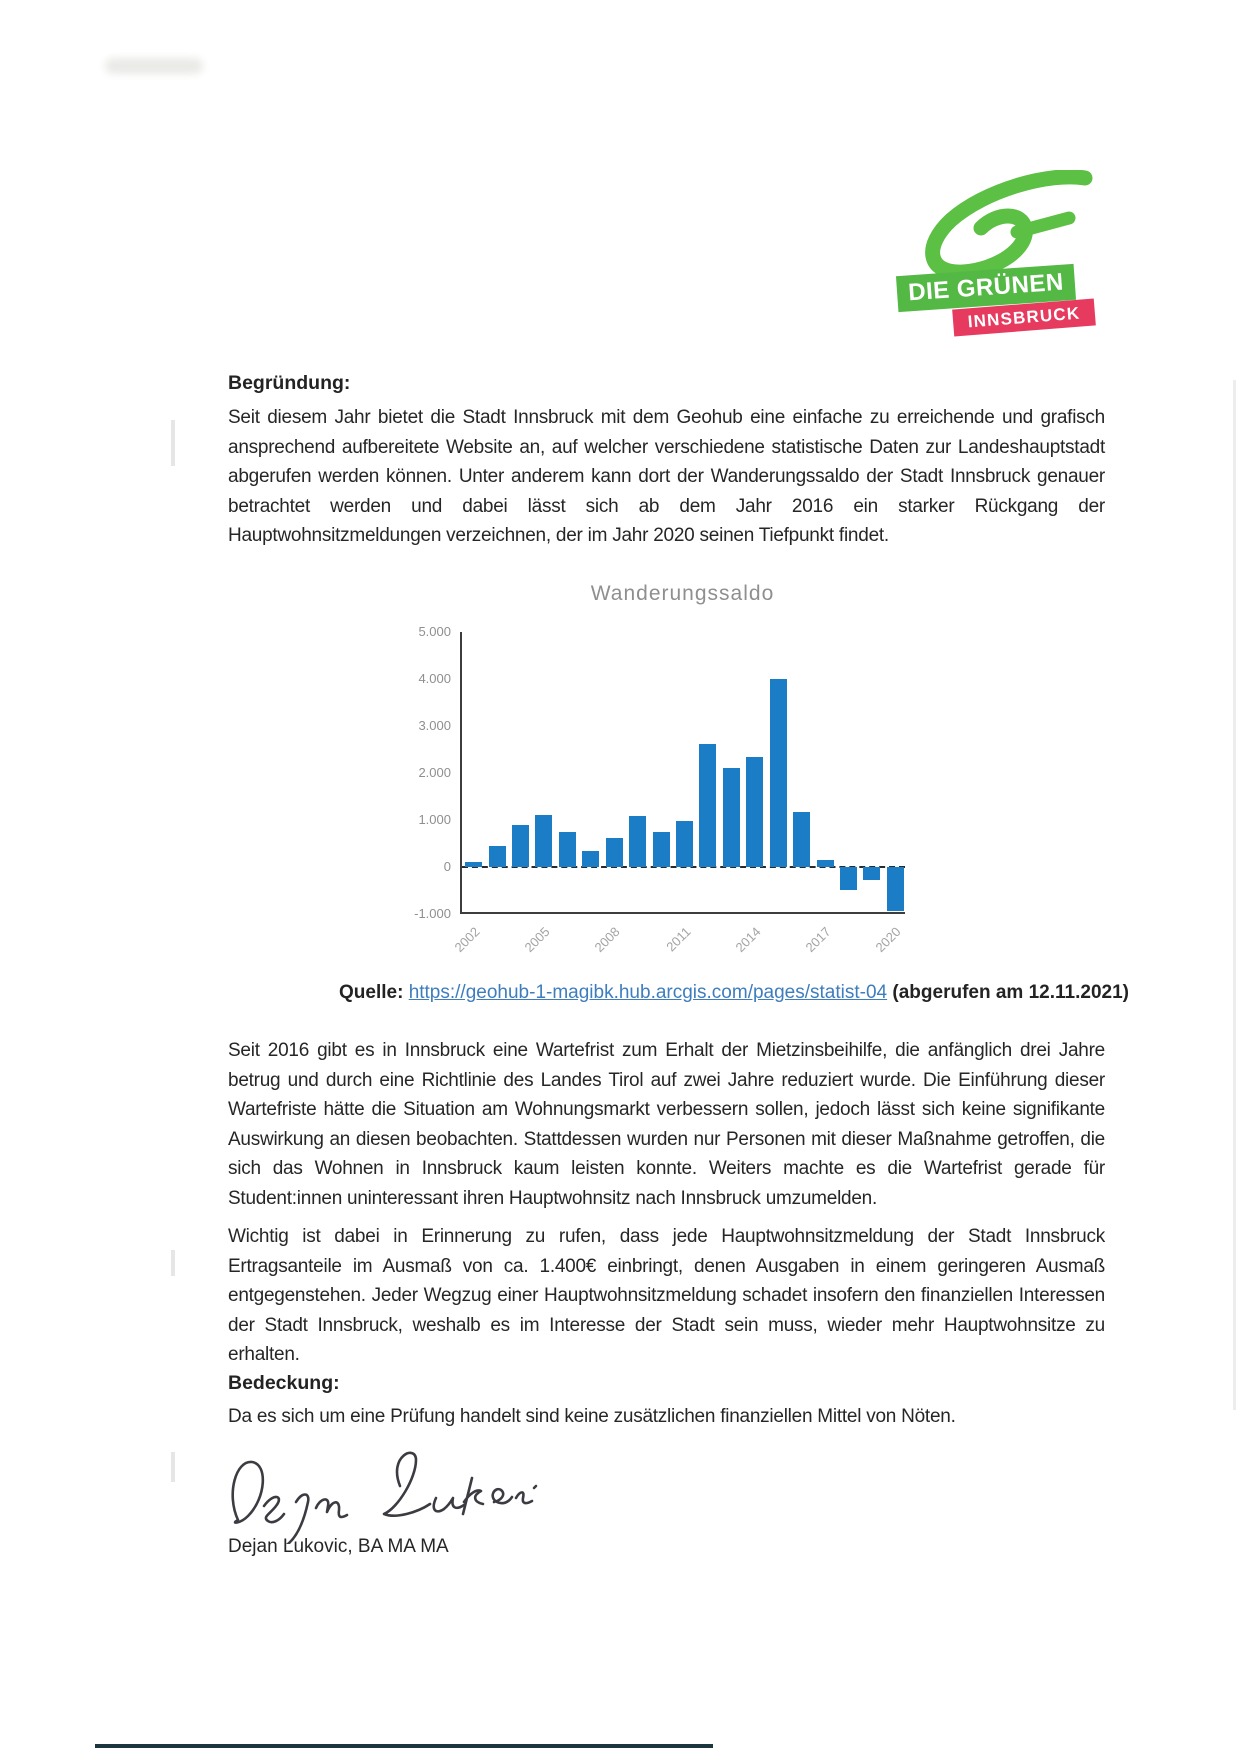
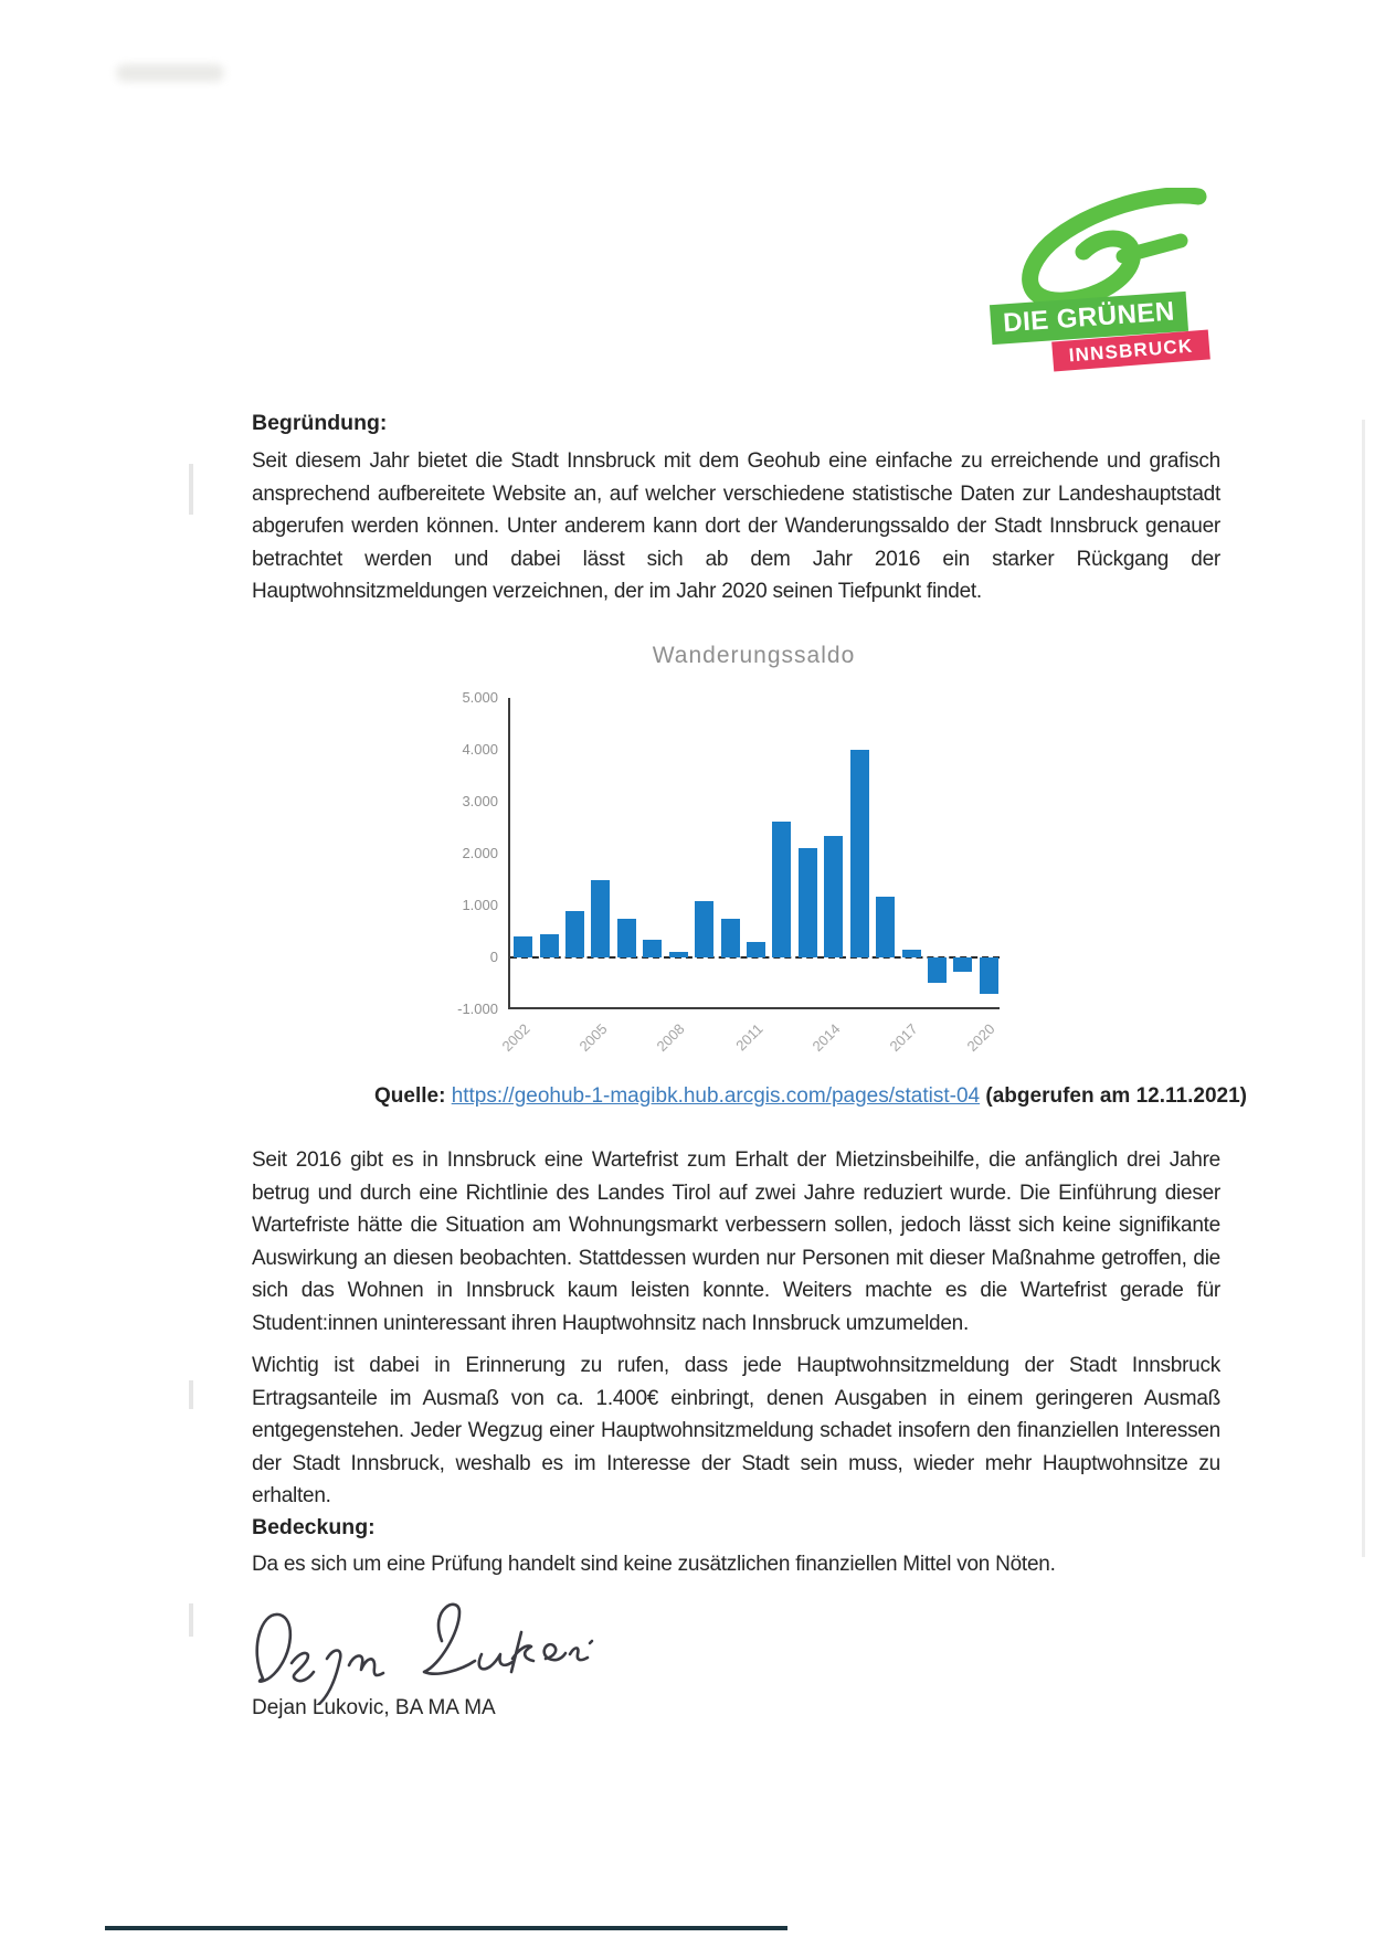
2002: 100 -> 400
2005: 1100 -> 1500
2008: 600 -> 100
2011: 1000 -> 300
2020: -900 -> -700
